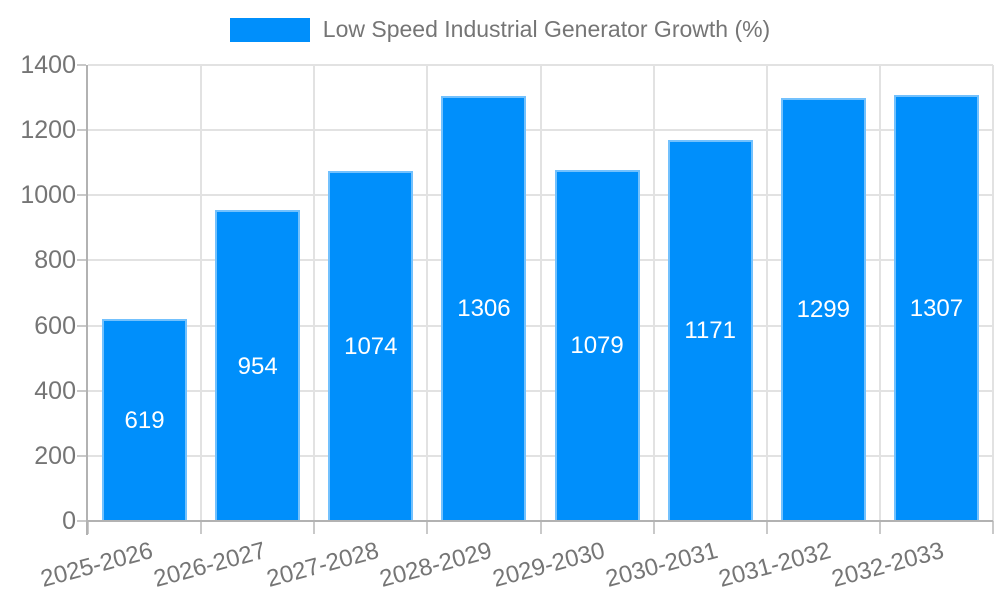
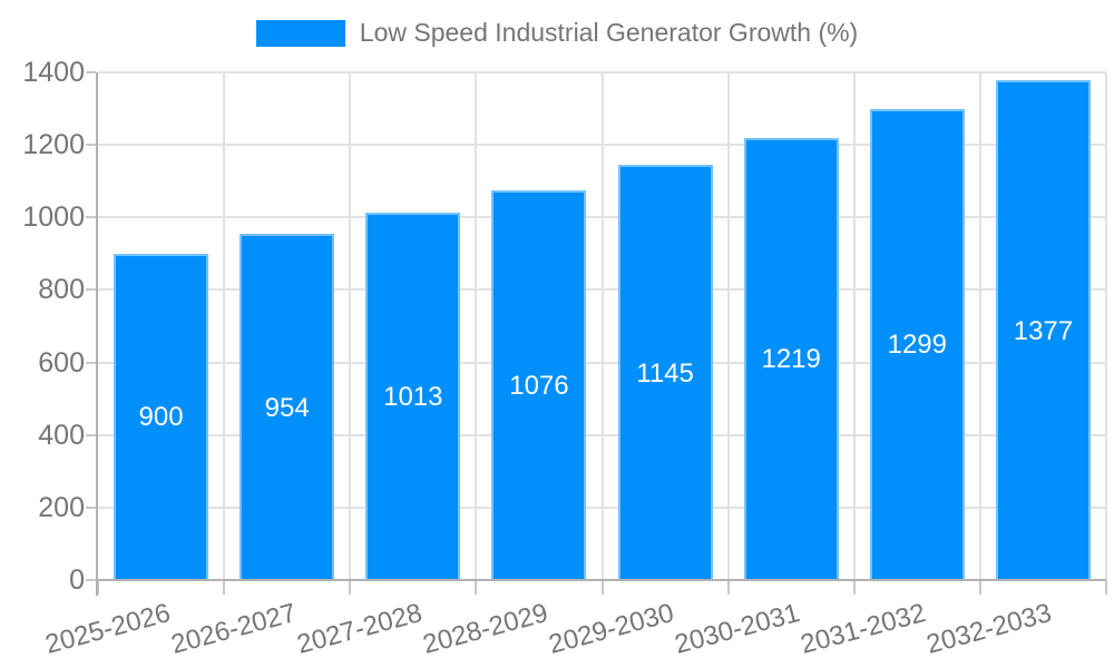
2025-2026: 619 -> 900
2027-2028: 1074 -> 1013
2028-2029: 1306 -> 1076
2029-2030: 1079 -> 1145
2030-2031: 1171 -> 1219
2032-2033: 1307 -> 1377
